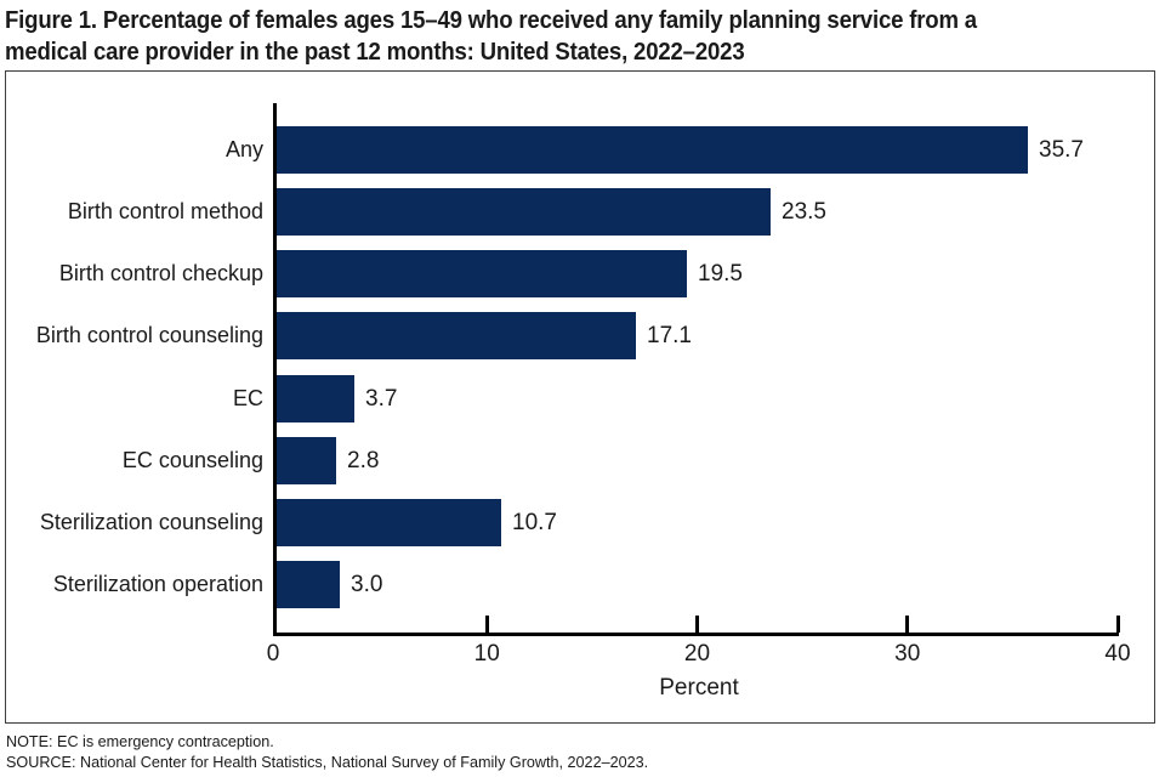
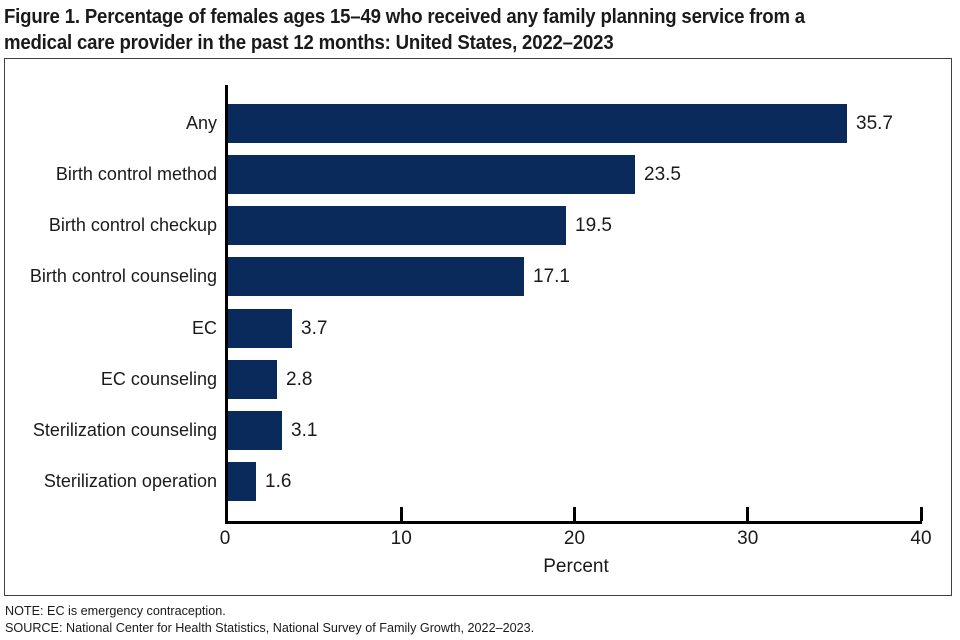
Sterilization counseling: 10.7 -> 3.1
Sterilization operation: 3.0 -> 1.6
